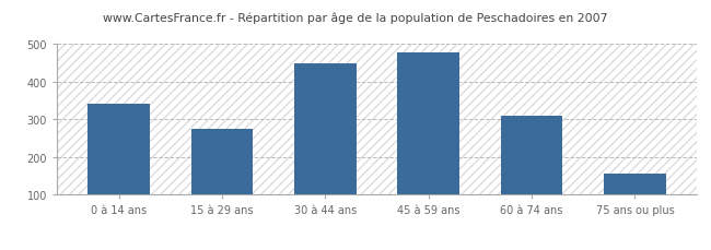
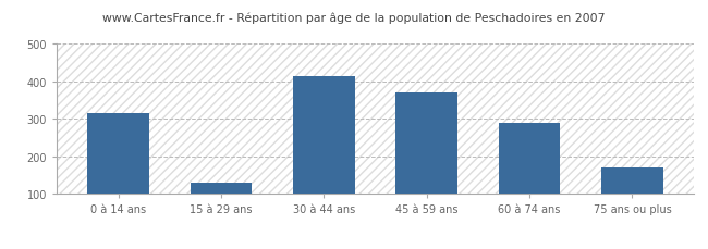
0 à 14 ans: 342 -> 315
15 à 29 ans: 276 -> 130
30 à 44 ans: 450 -> 415
45 à 59 ans: 478 -> 370
60 à 74 ans: 310 -> 290
75 ans ou plus: 155 -> 170
